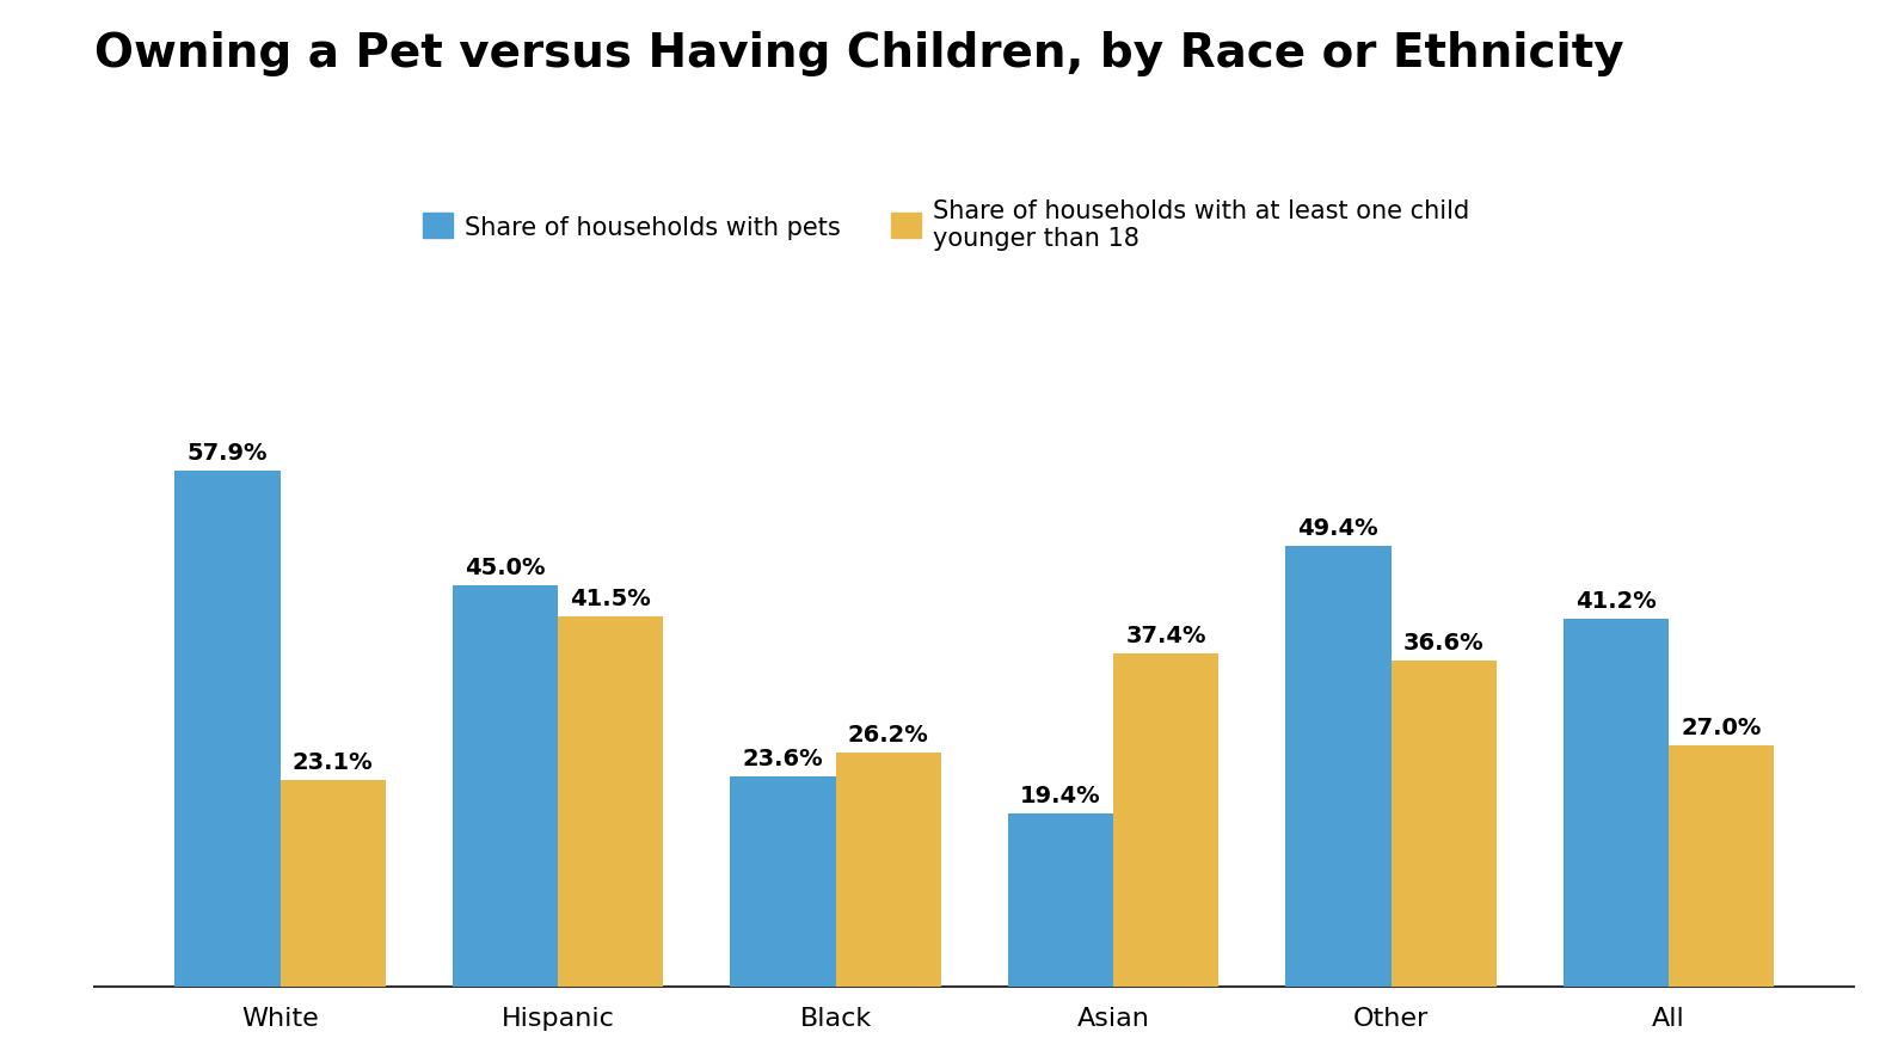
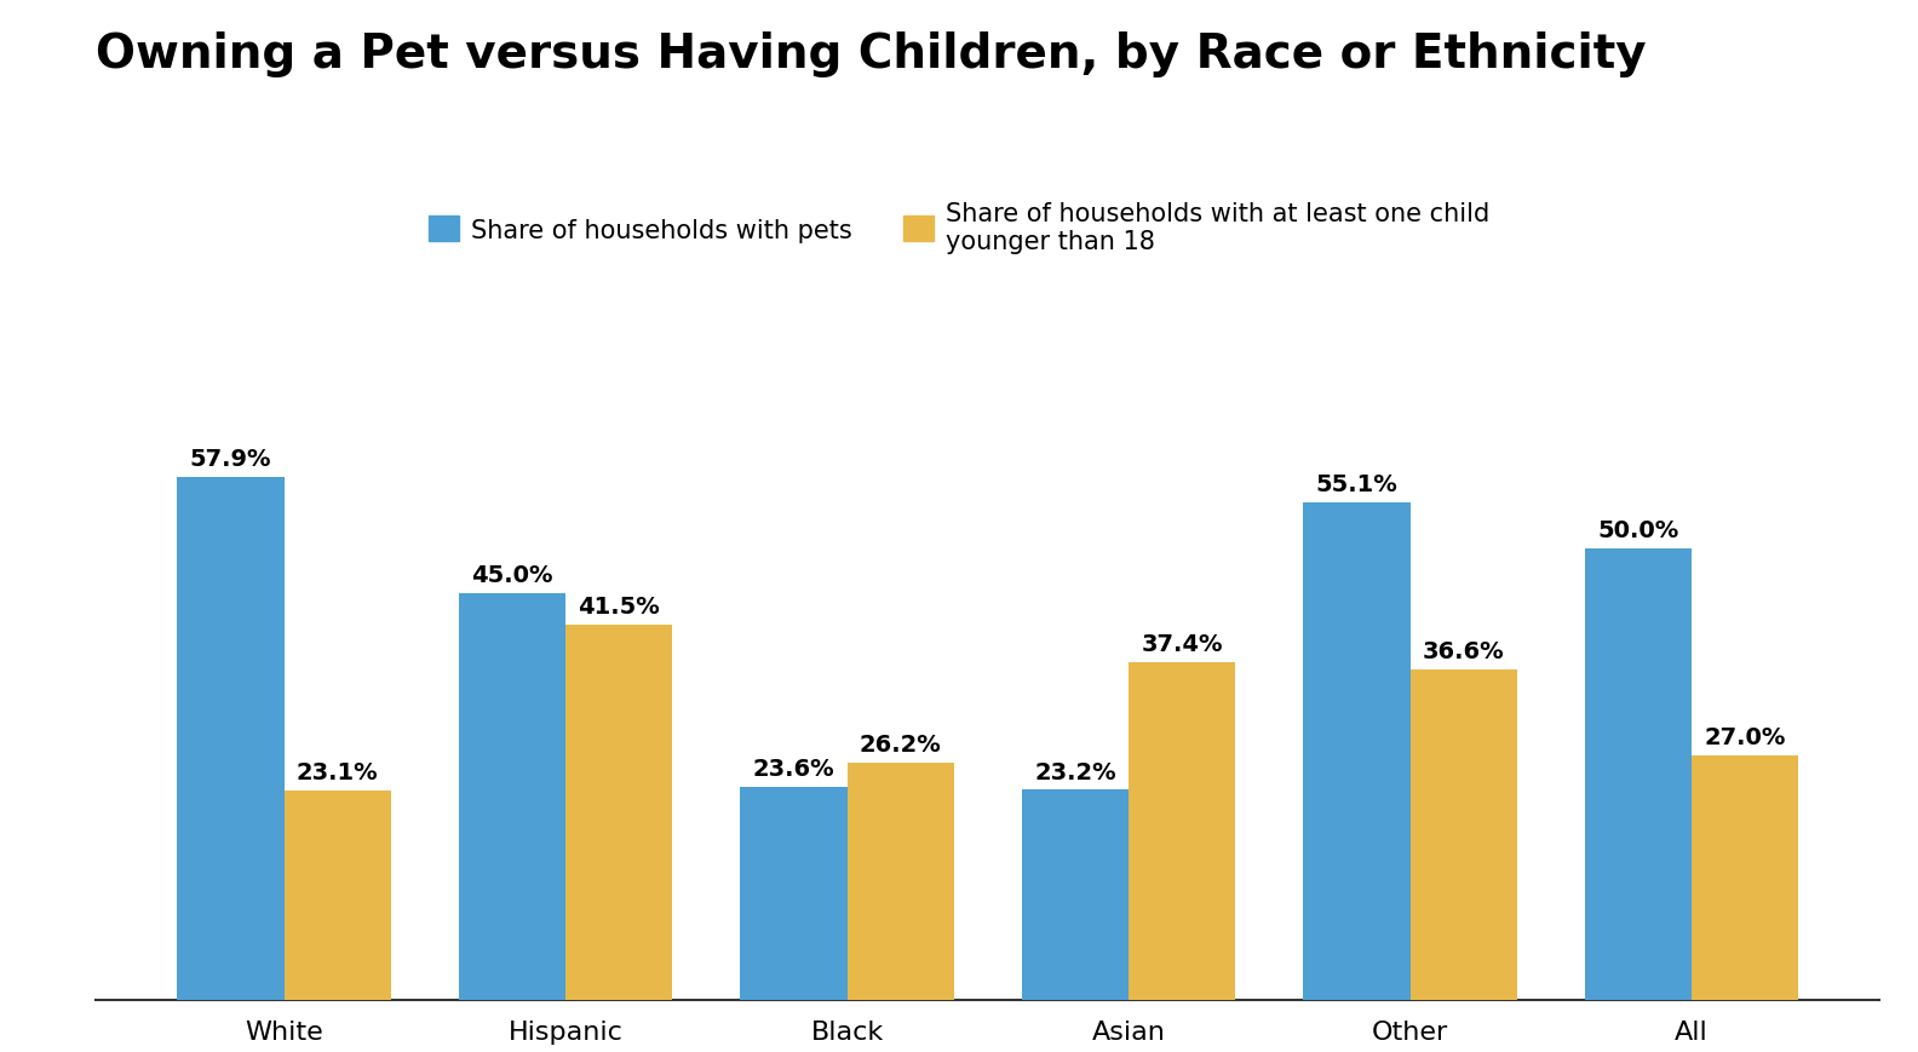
Share of households with pets/Asian: 19.4% -> 23.2%
Share of households with pets/Other: 49.4% -> 55.1%
Share of households with pets/All: 41.2% -> 50.0%
